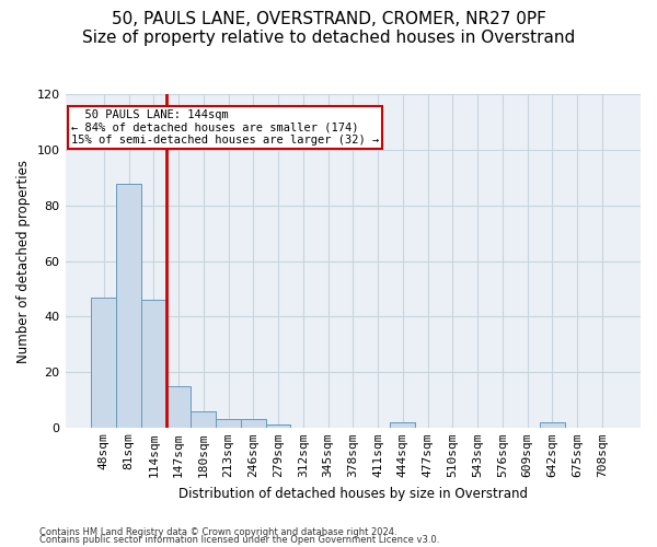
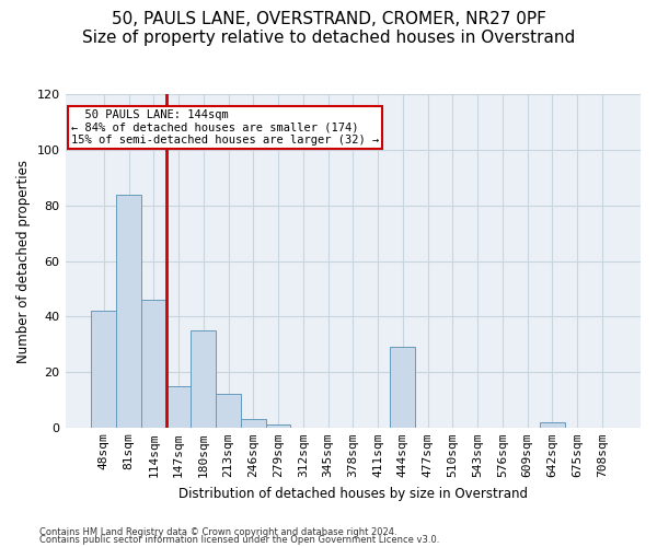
48sqm: 47 -> 42
81sqm: 88 -> 84
180sqm: 6 -> 35
213sqm: 3 -> 12
444sqm: 2 -> 29
